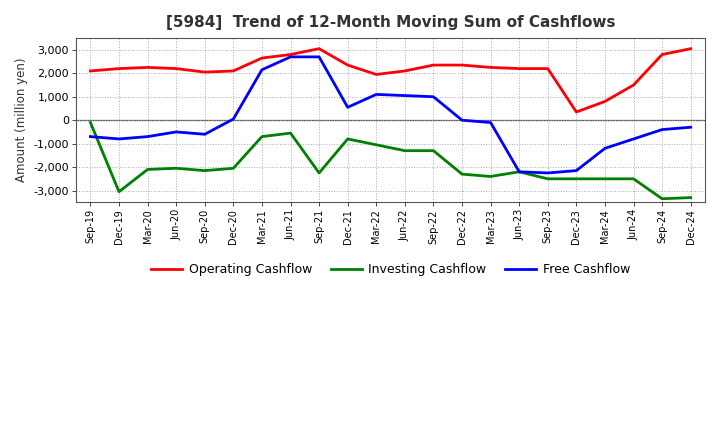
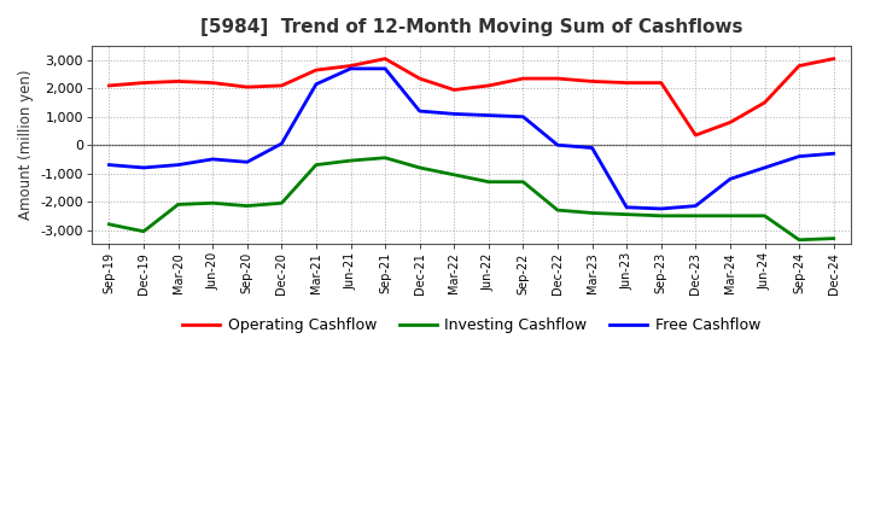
Investing Cashflow/Sep-19: -100 -> -2,800
Investing Cashflow/Sep-21: -2,250 -> -450
Free Cashflow/Dec-21: 550 -> 1,200
Investing Cashflow/Jun-23: -2,200 -> -2,450
